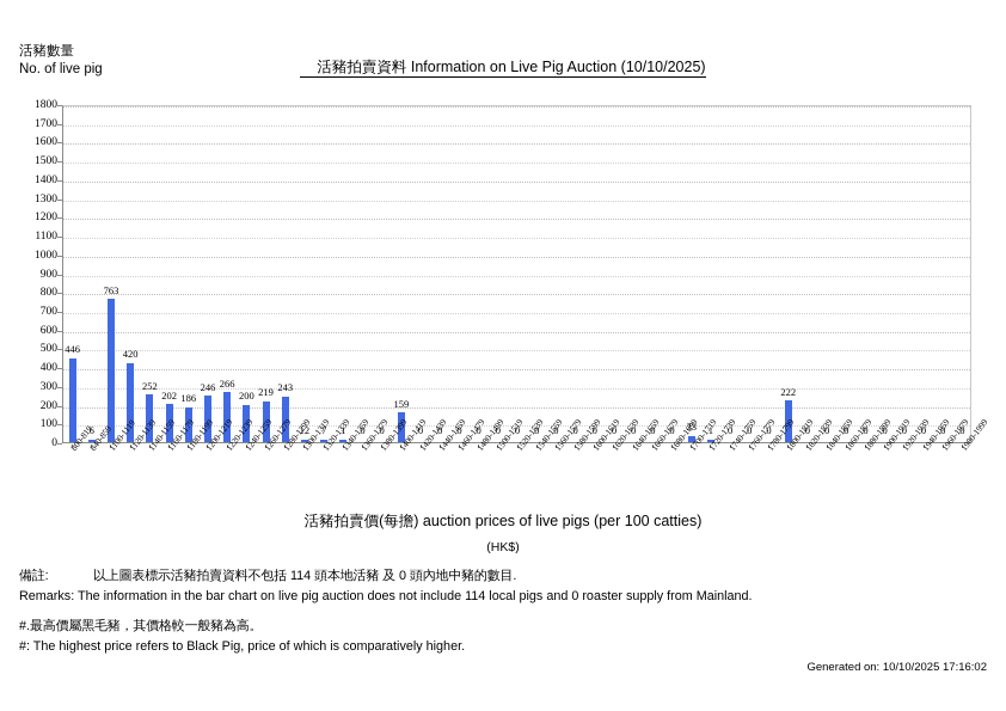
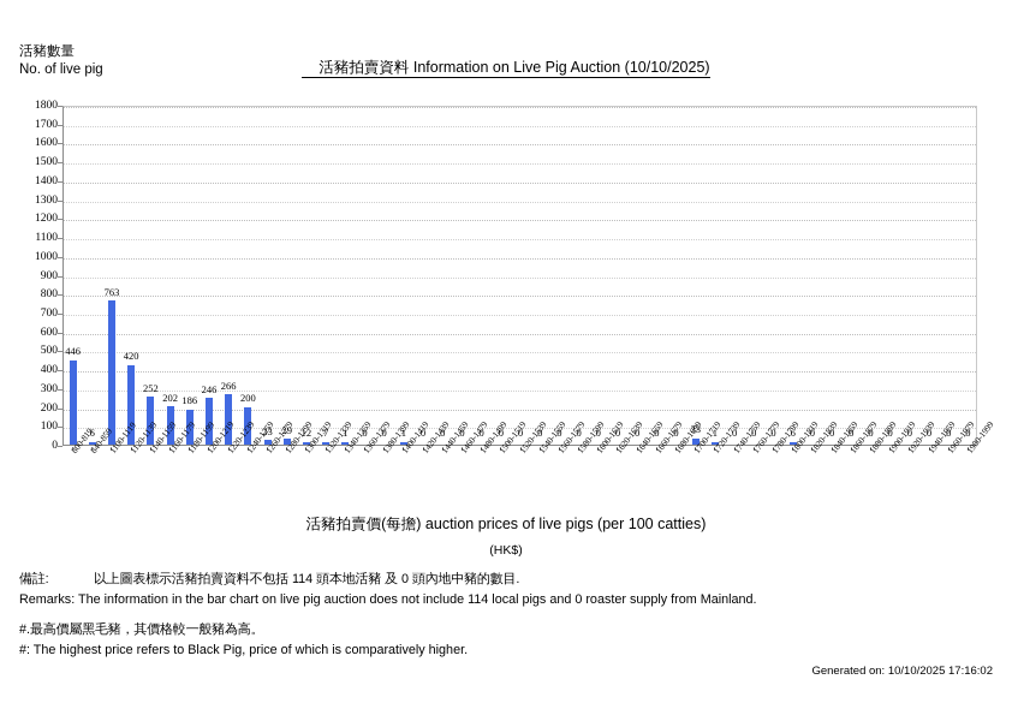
1260-1279: 219 -> 23
1280-1299: 243 -> 29
1400-1419: 159 -> 1
1800-1819: 222 -> 6
